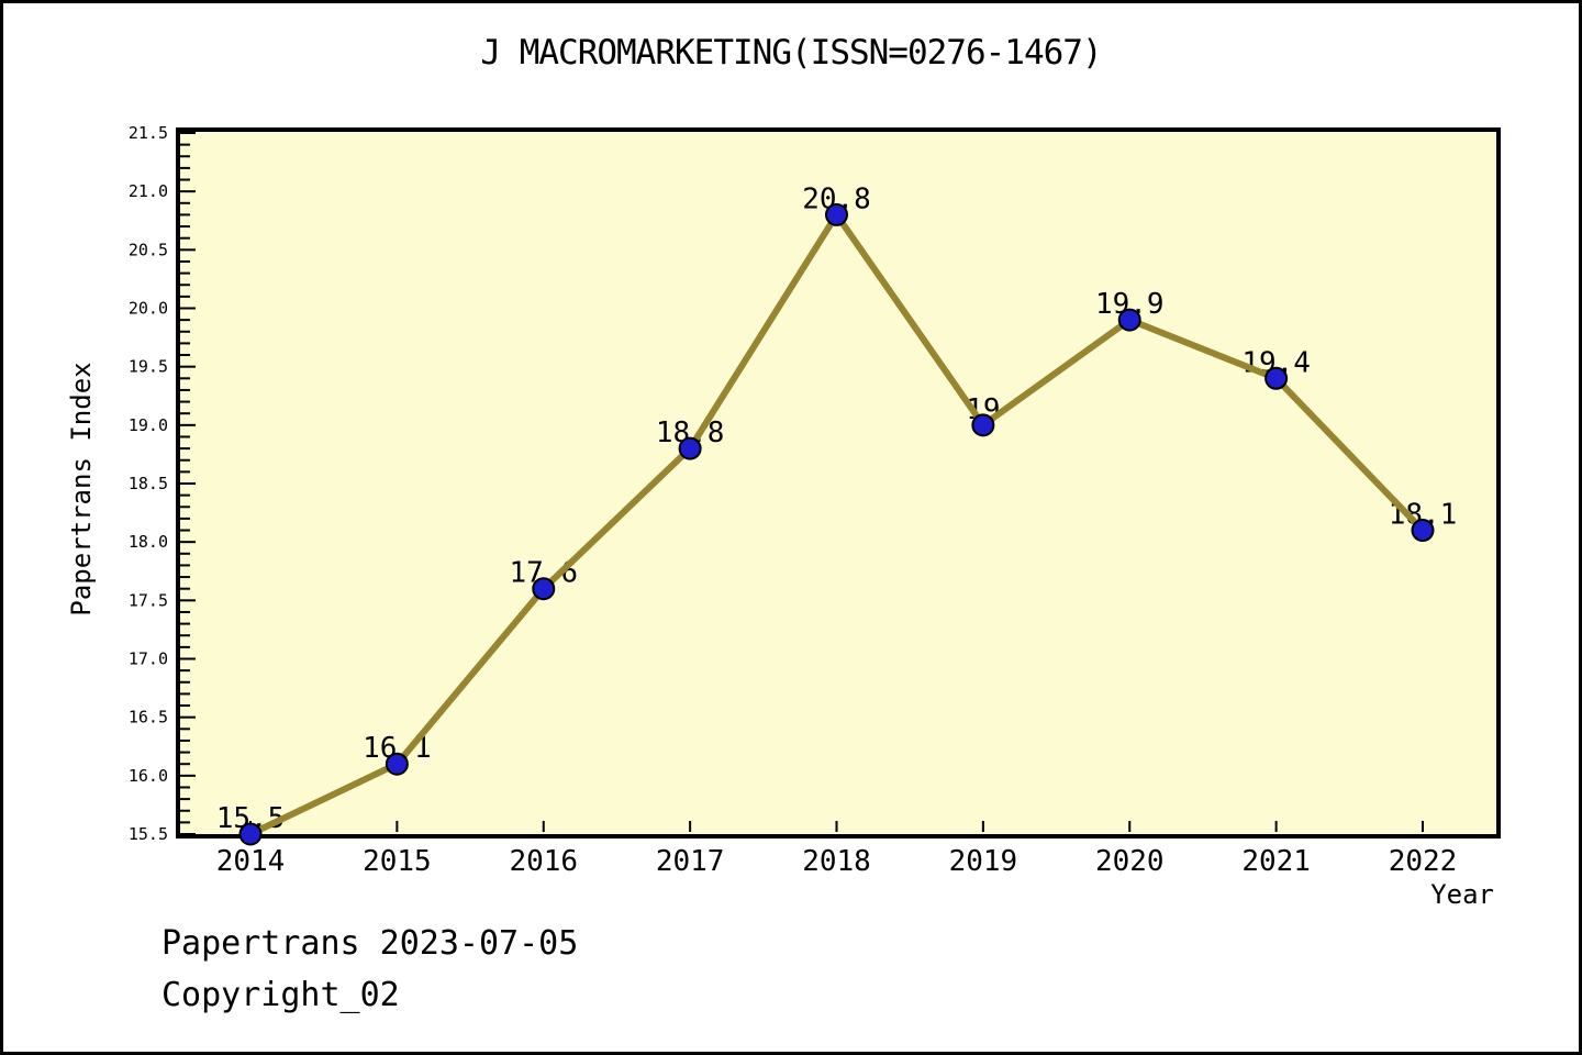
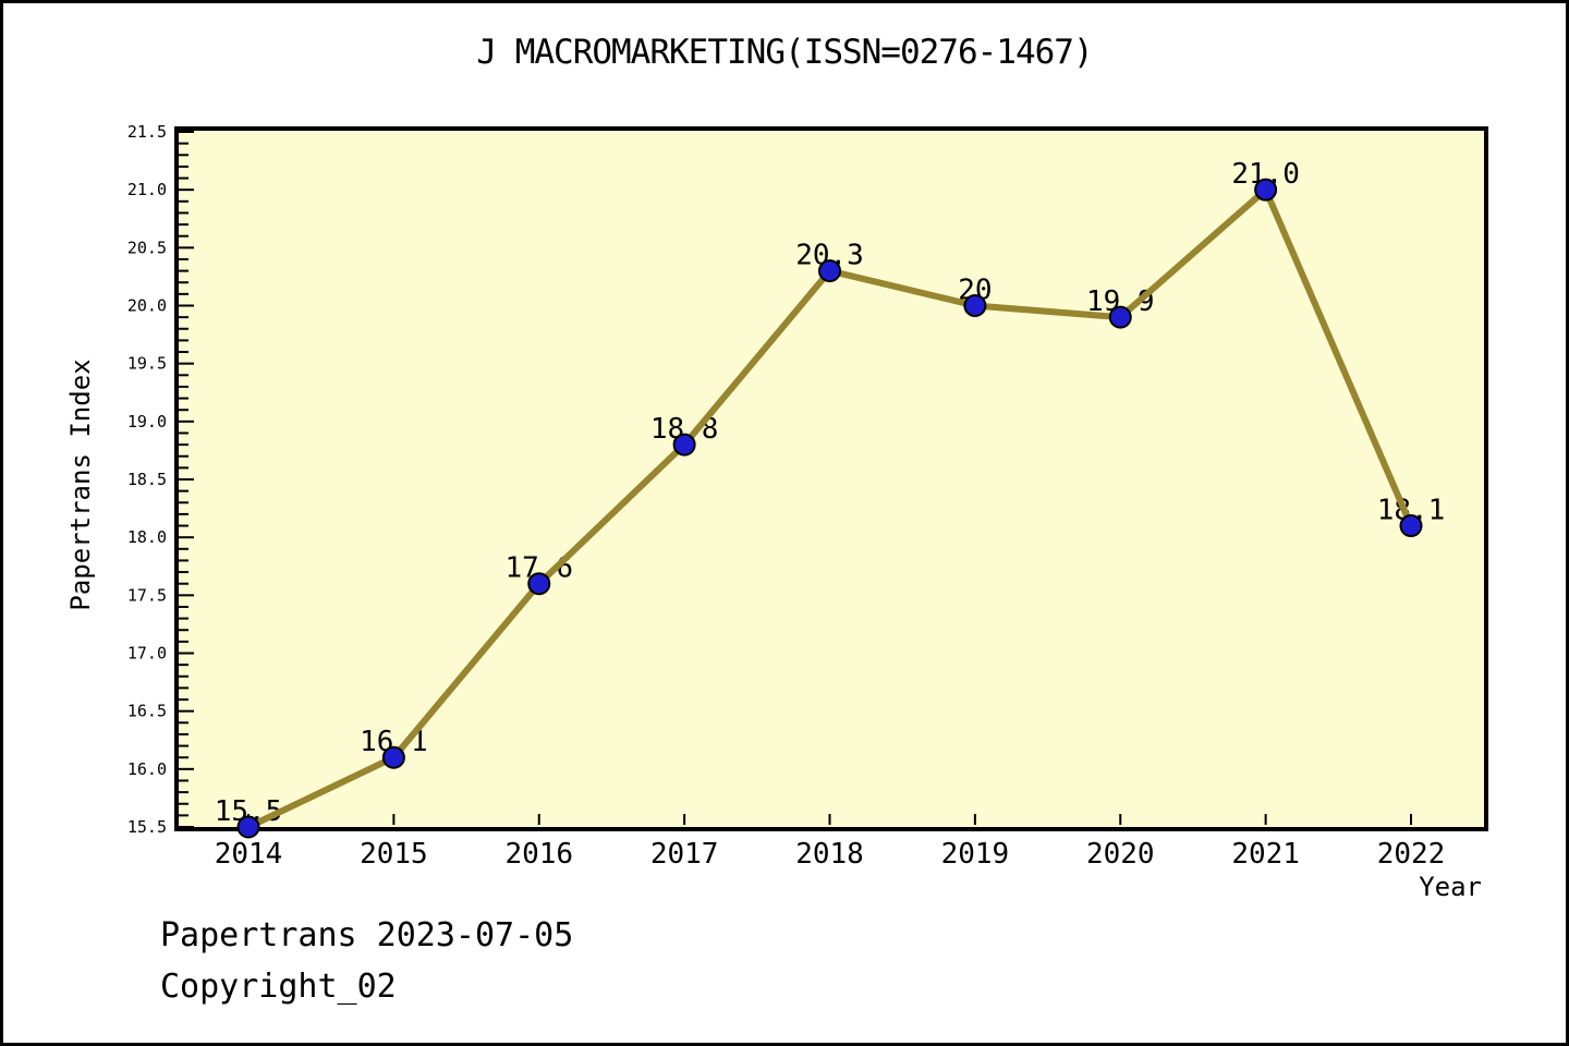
2018: 20.8 -> 20.3
2019: 19 -> 20
2021: 19.4 -> 21.0
